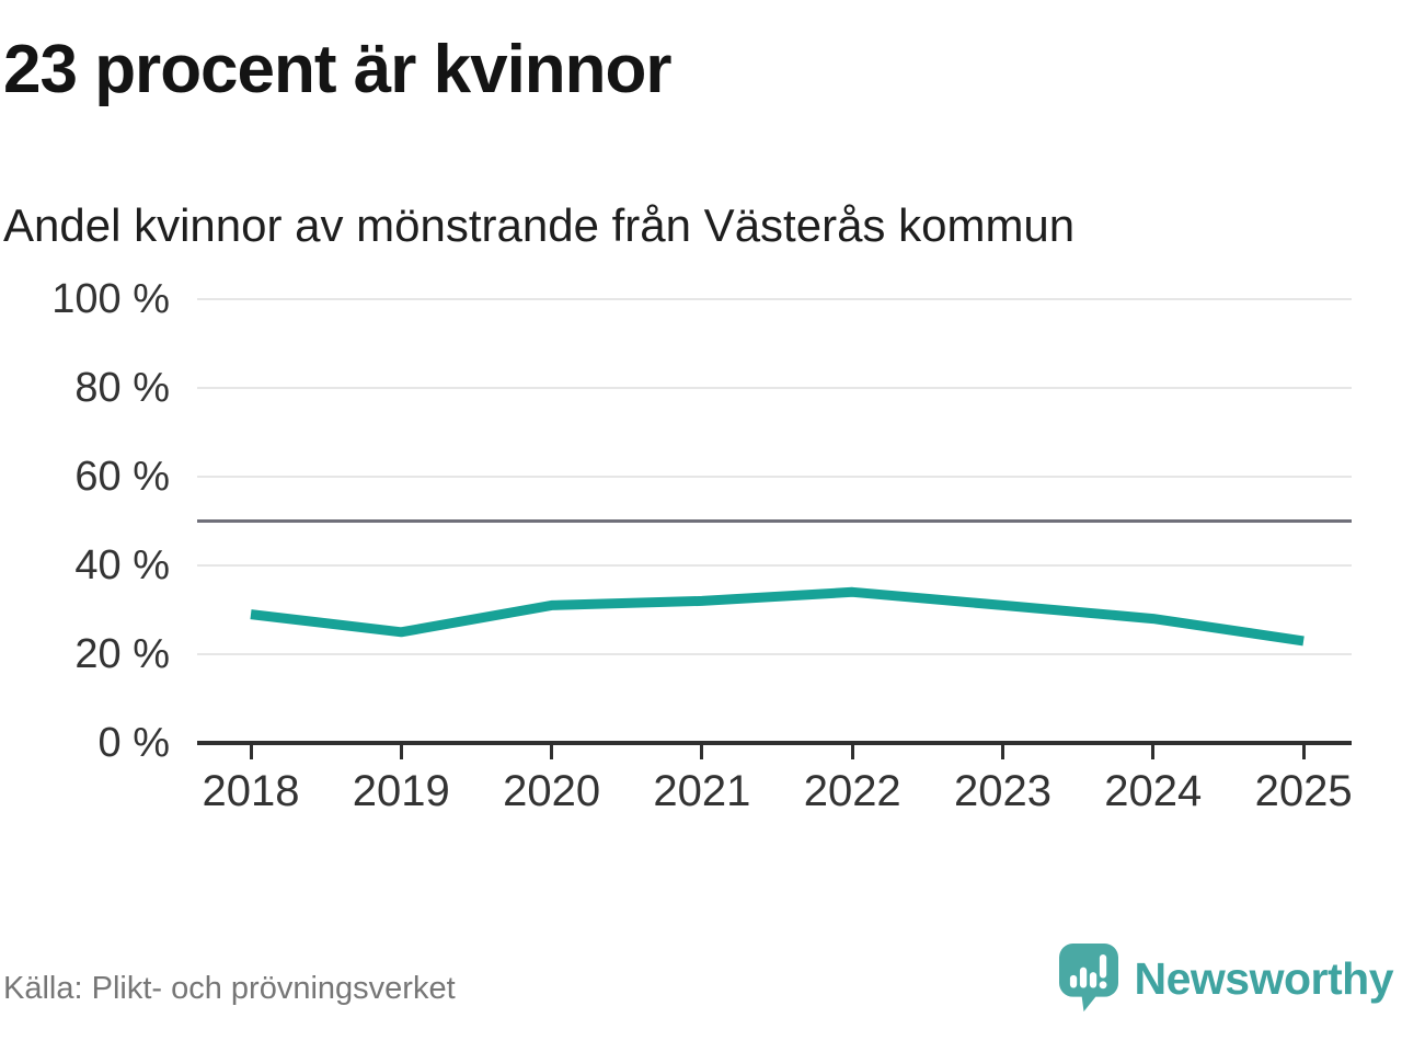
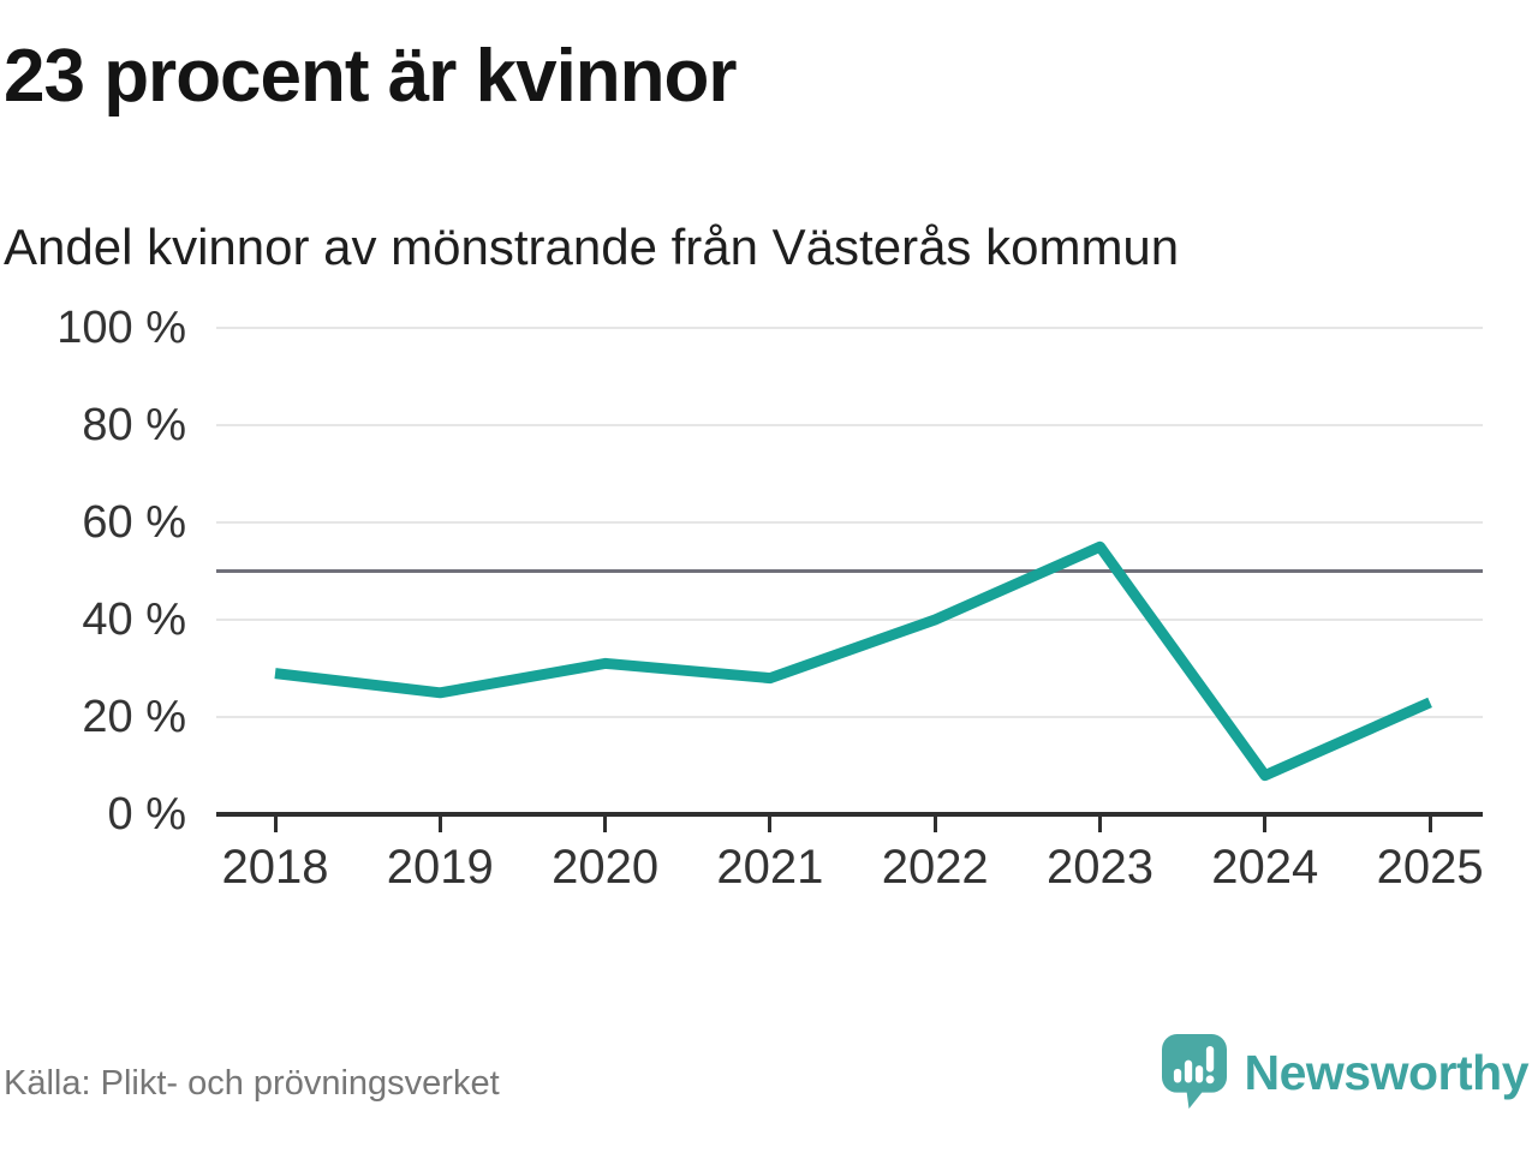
2021: 32% -> 28%
2022: 34% -> 40%
2023: 31% -> 55%
2024: 28% -> 8%
